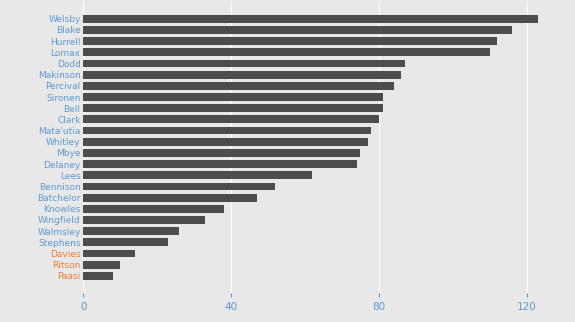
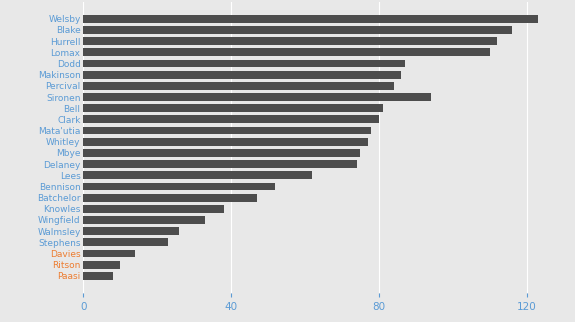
Sironen: 81 -> 94
